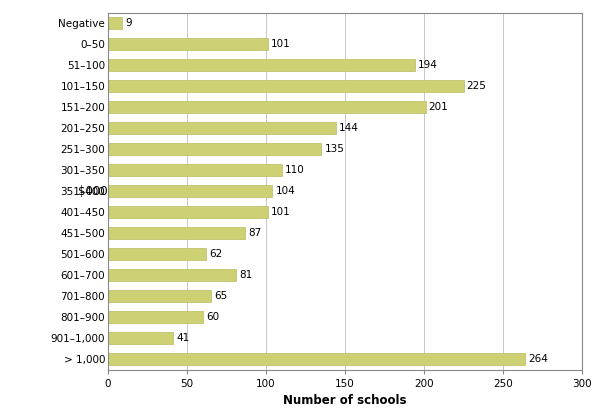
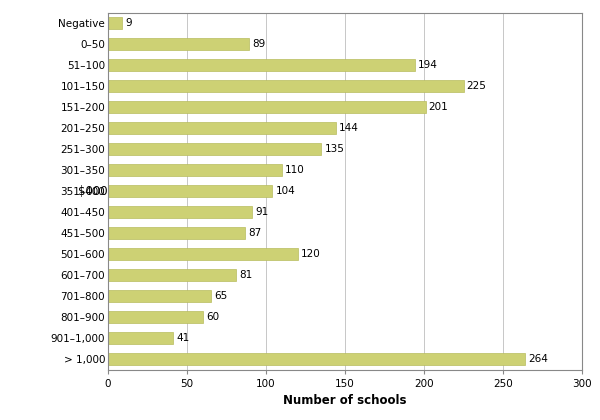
0–50: 101 -> 89
401–450: 101 -> 91
501–600: 62 -> 120
